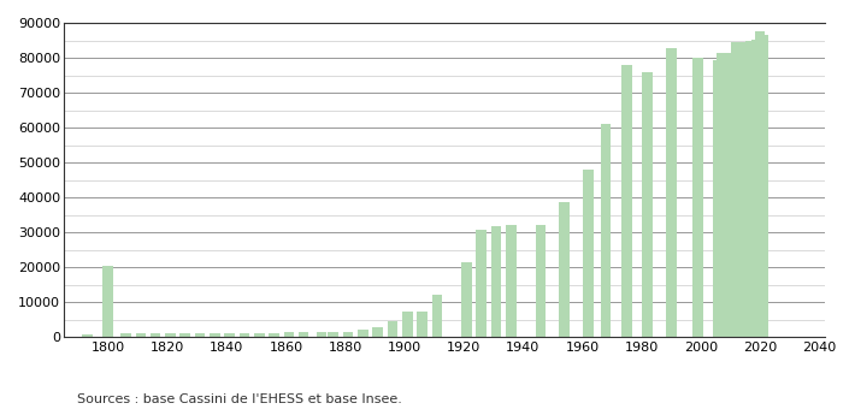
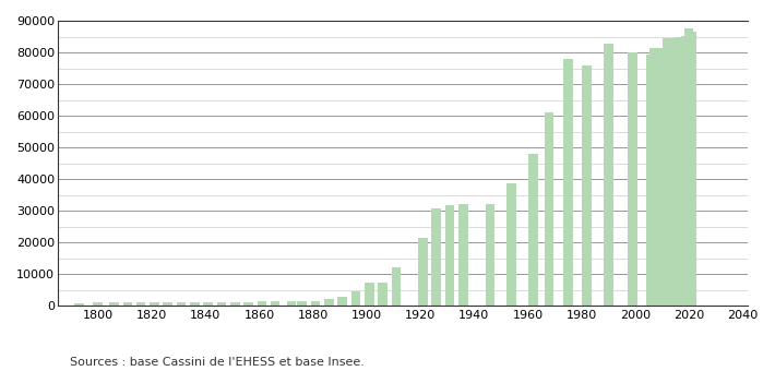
1800: 20500 -> 1000
